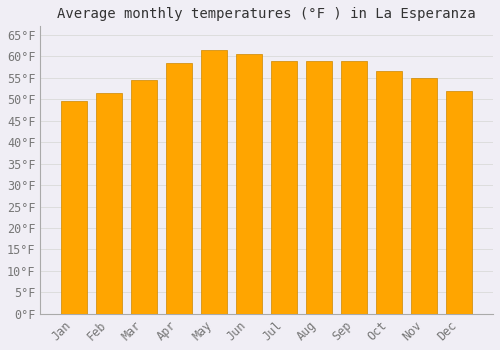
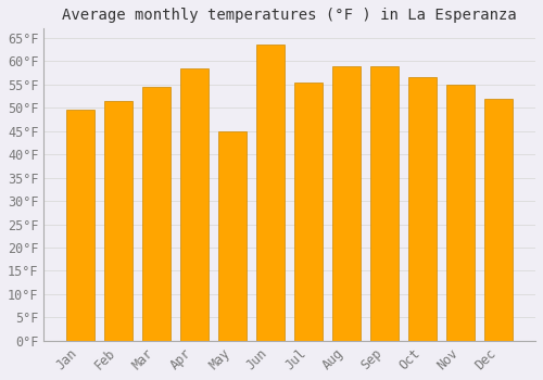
May: 61.5°F -> 45.0°F
Jun: 60.5°F -> 63.5°F
Jul: 59.0°F -> 55.5°F
